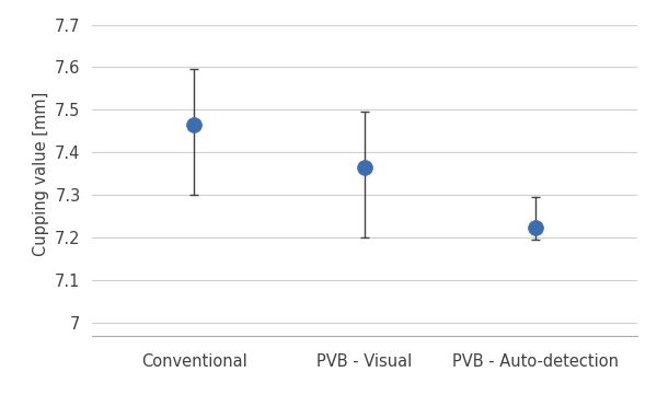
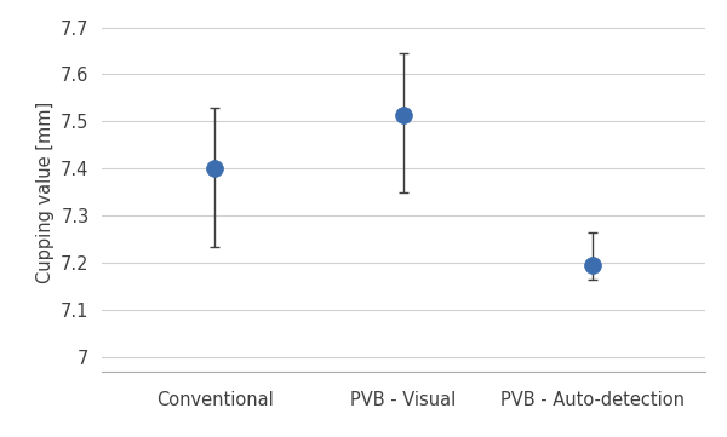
Conventional: 7.465 -> 7.400
PVB - Visual: 7.365 -> 7.515
PVB - Auto-detection: 7.225 -> 7.195
